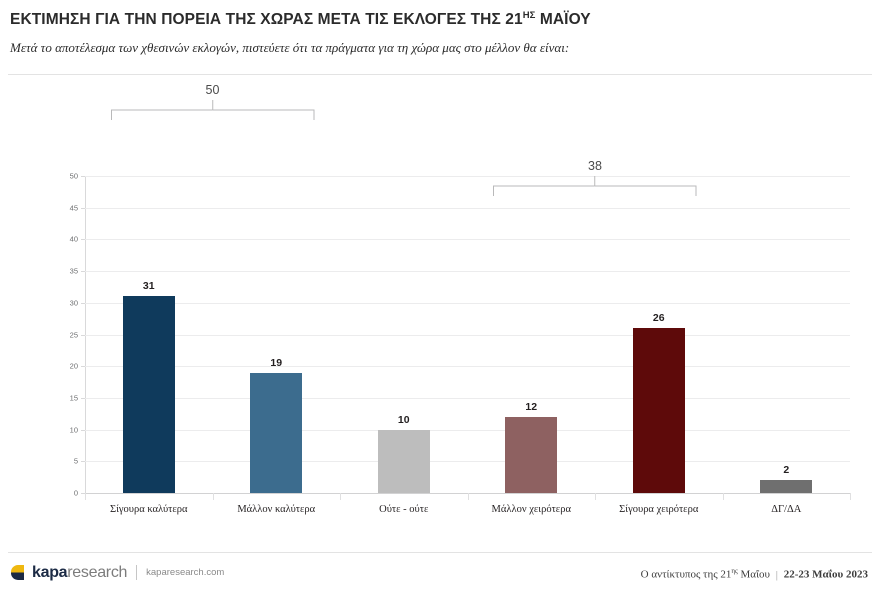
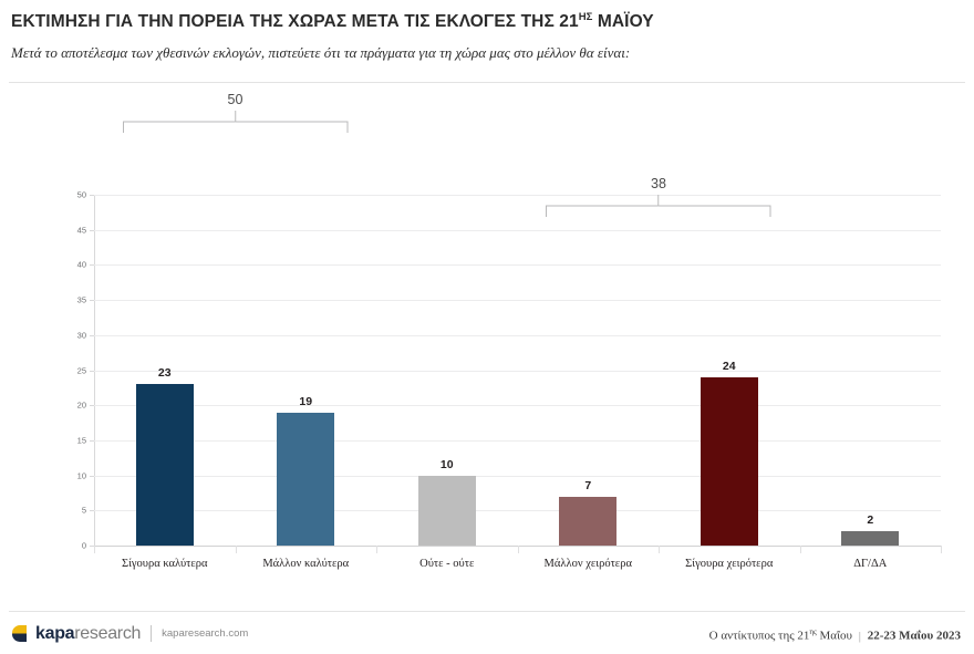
Σίγουρα καλύτερα: 31 -> 23
Μάλλον χειρότερα: 12 -> 7
Σίγουρα χειρότερα: 26 -> 24
